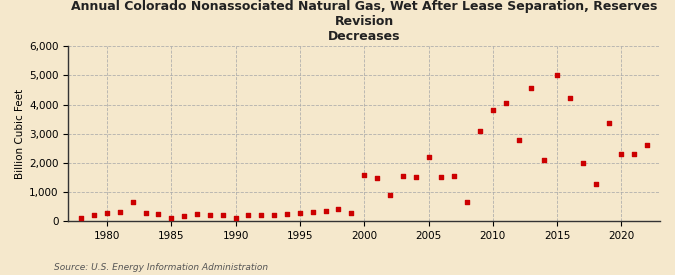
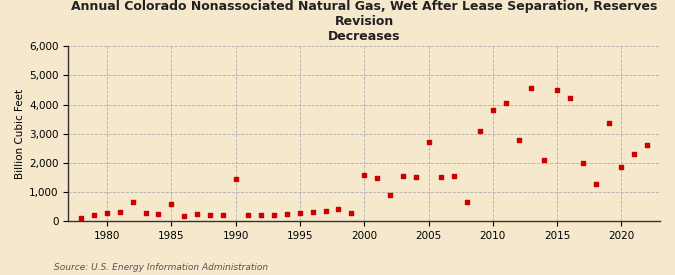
1985: 110 -> 600
1990: 100 -> 1,450
2005: 2,200 -> 2,700
2015: 5,000 -> 4,500
2020: 2,300 -> 1,850
